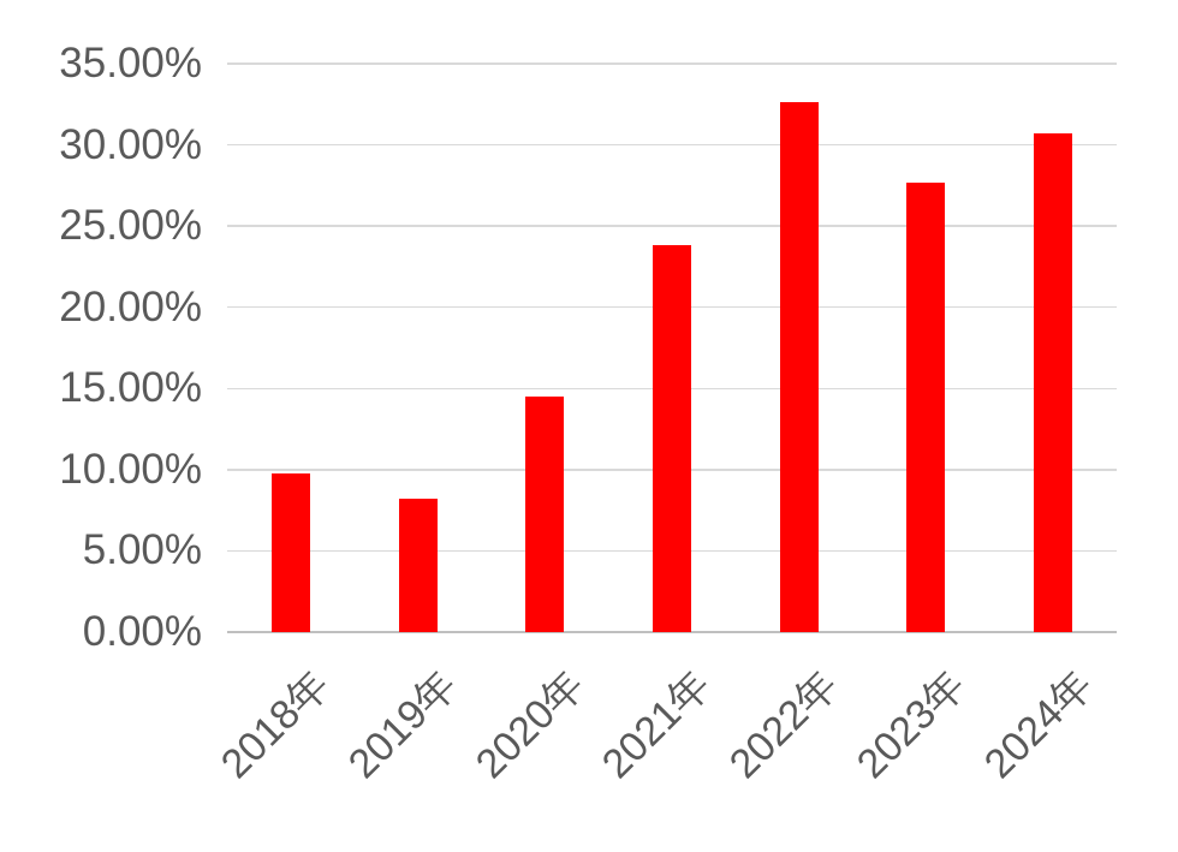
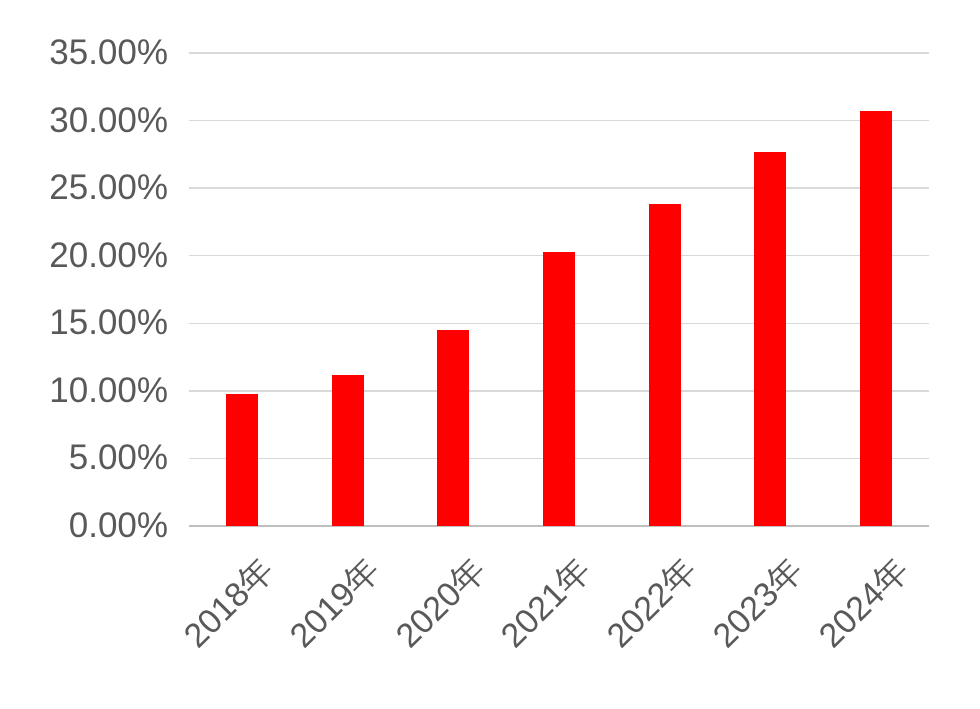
2019年: 8.2% -> 11.2%
2021年: 23.8% -> 20.3%
2022年: 32.6% -> 23.8%
